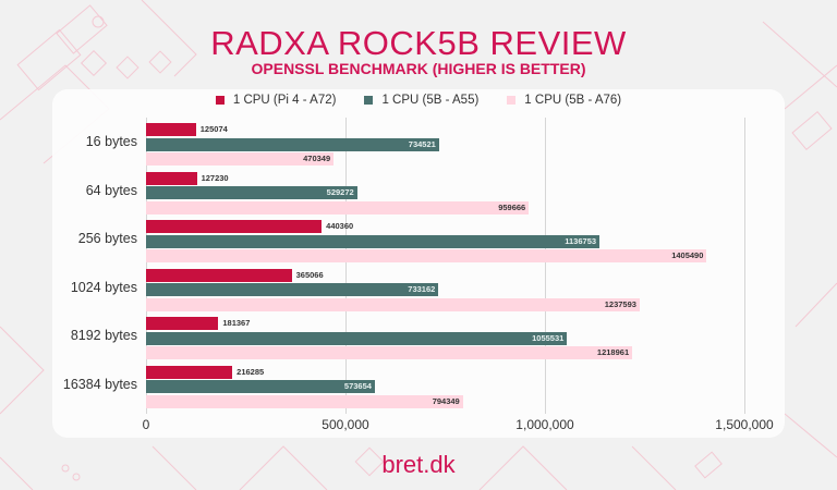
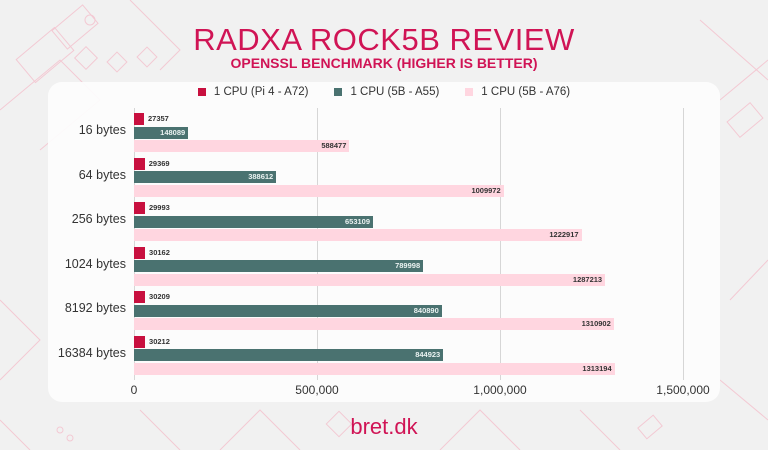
1 CPU (Pi 4 - A72)/16 bytes: 125074 -> 27357
1 CPU (5B - A55)/16 bytes: 734521 -> 148089
1 CPU (5B - A76)/16 bytes: 470349 -> 588477
1 CPU (Pi 4 - A72)/64 bytes: 127230 -> 29369
1 CPU (5B - A55)/64 bytes: 529272 -> 388612
1 CPU (5B - A76)/64 bytes: 959666 -> 1009972
1 CPU (Pi 4 - A72)/256 bytes: 440360 -> 29993
1 CPU (5B - A55)/256 bytes: 1136753 -> 653109
1 CPU (5B - A76)/256 bytes: 1405490 -> 1222917
1 CPU (Pi 4 - A72)/1024 bytes: 365066 -> 30162
1 CPU (5B - A55)/1024 bytes: 733162 -> 789998
1 CPU (5B - A76)/1024 bytes: 1237593 -> 1287213
1 CPU (Pi 4 - A72)/8192 bytes: 181367 -> 30209
1 CPU (5B - A55)/8192 bytes: 1055531 -> 840890
1 CPU (5B - A76)/8192 bytes: 1218961 -> 1310902
1 CPU (Pi 4 - A72)/16384 bytes: 216285 -> 30212
1 CPU (5B - A55)/16384 bytes: 573654 -> 844923
1 CPU (5B - A76)/16384 bytes: 794349 -> 1313194
